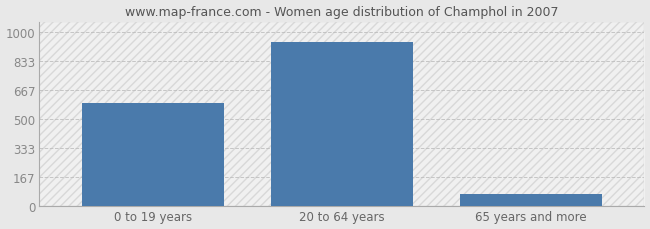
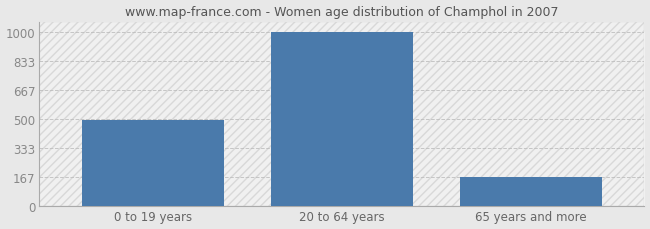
0 to 19 years: 590 -> 490
20 to 64 years: 940 -> 1000
65 years and more: 70 -> 170
